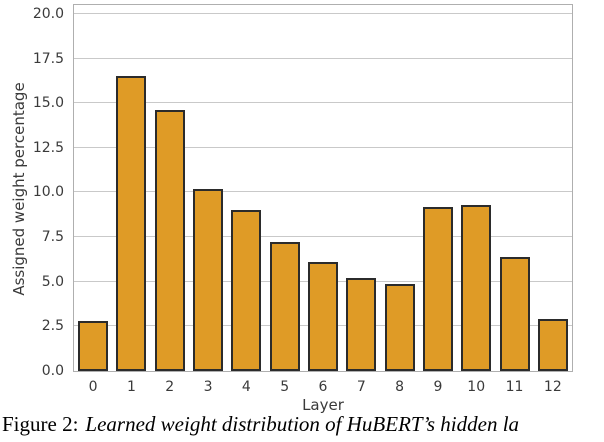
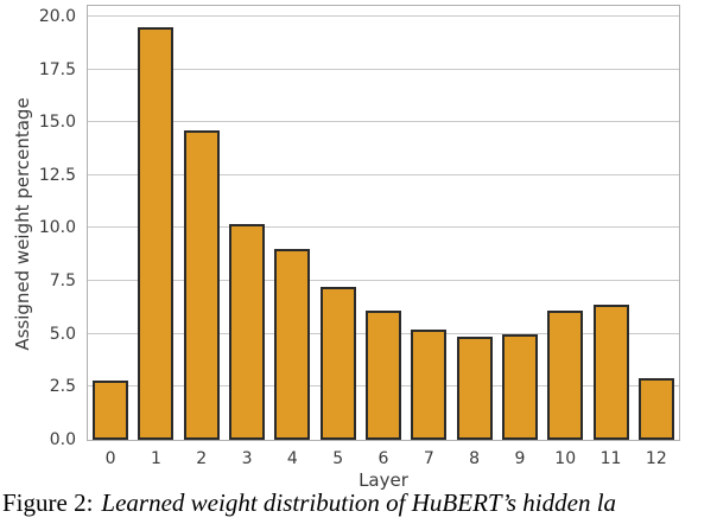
1: 16.5 -> 19.5
9: 9.2 -> 5.0
10: 9.3 -> 6.1
